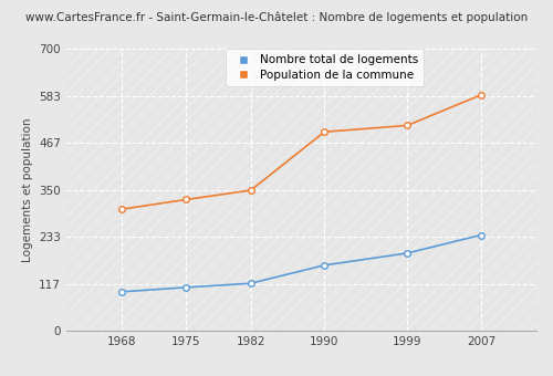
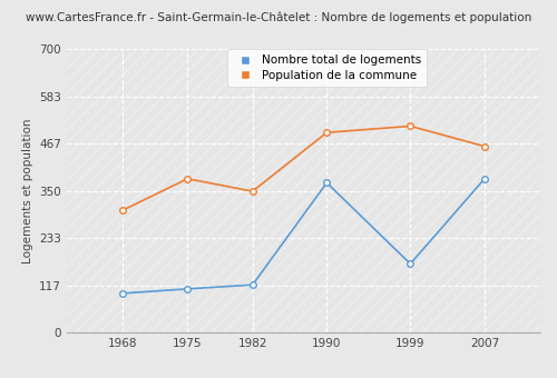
Population de la commune/1975: 326 -> 380
Nombre total de logements/1990: 163 -> 370
Nombre total de logements/1999: 193 -> 170
Nombre total de logements/2007: 238 -> 380
Population de la commune/2007: 586 -> 460
